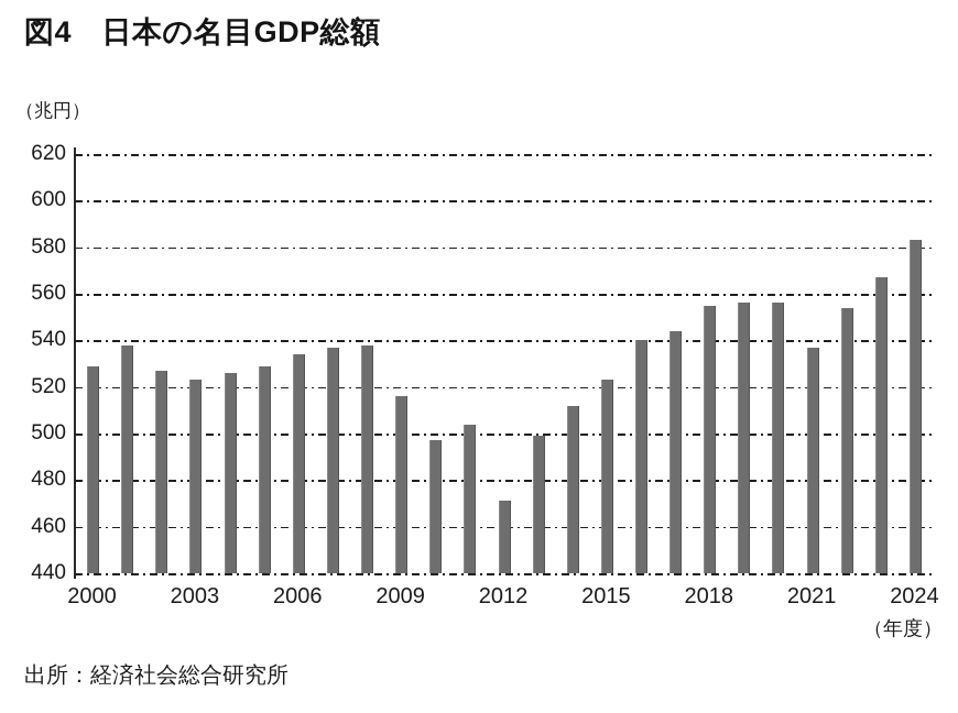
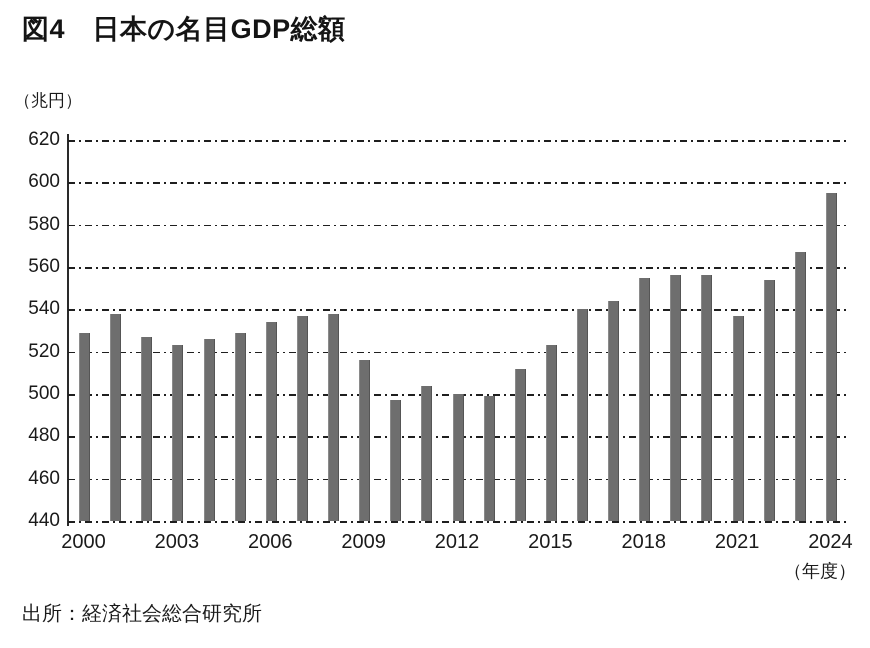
2012: 471 -> 500
2024: 583 -> 595
